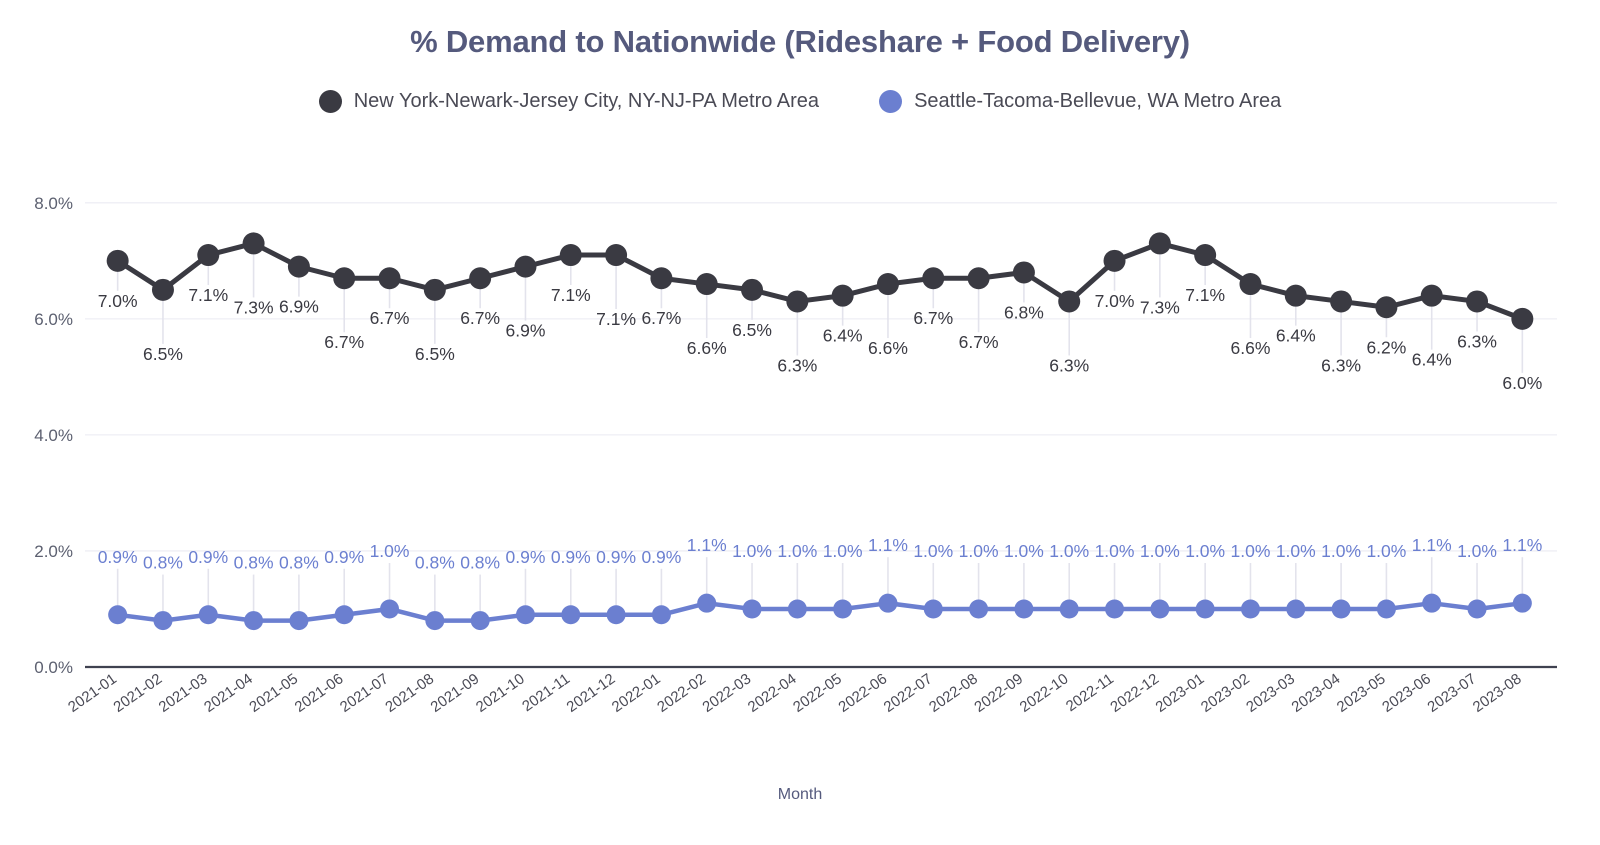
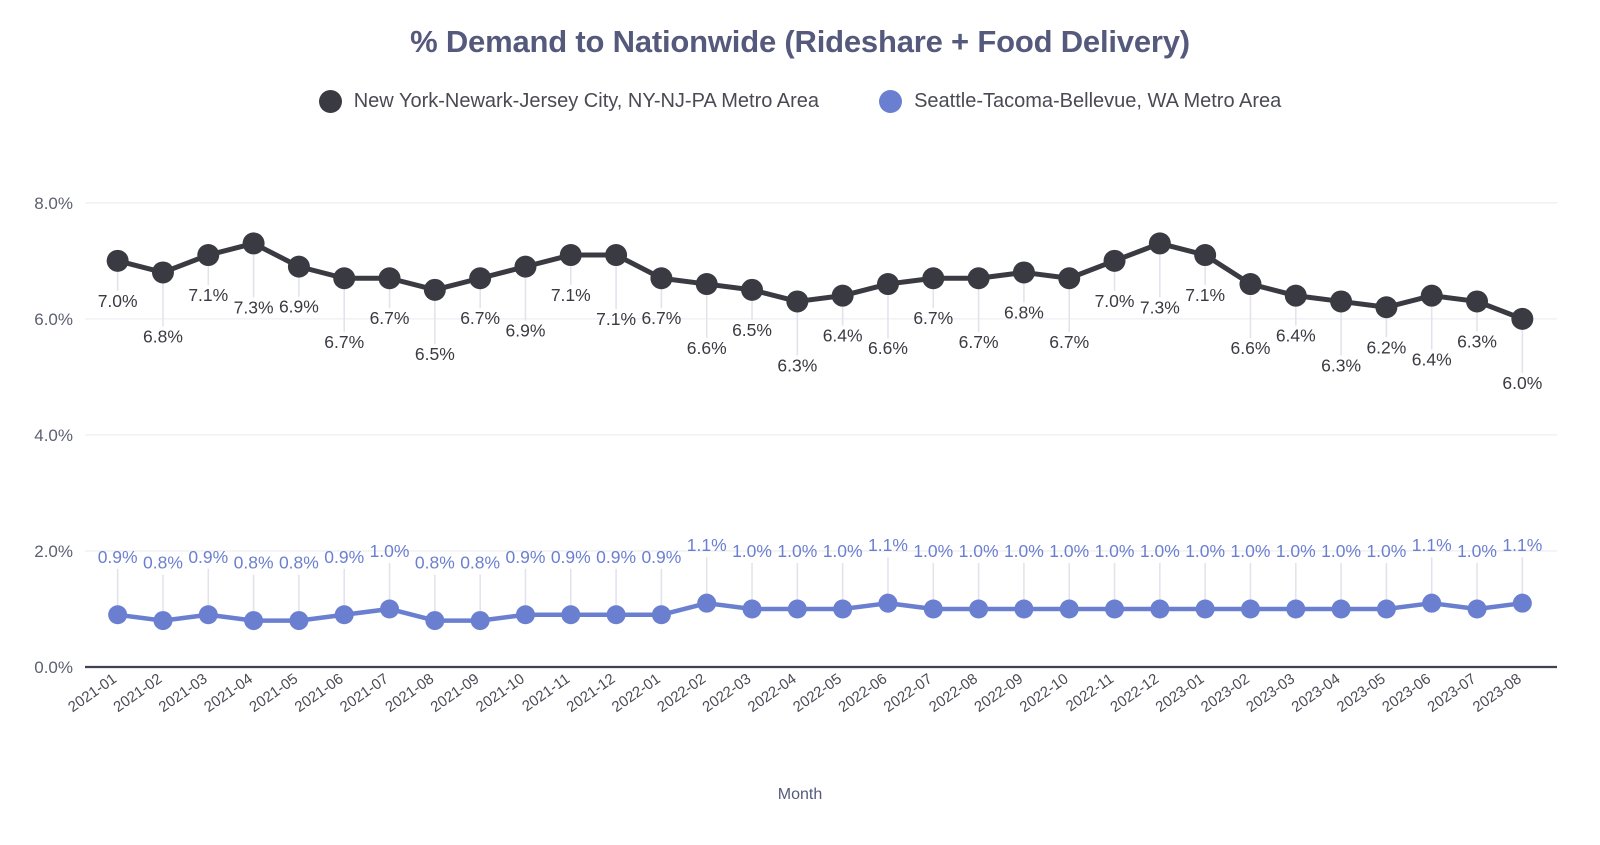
New York-Newark-Jersey City, NY-NJ-PA Metro Area/2021-02: 6.5% -> 6.8%
New York-Newark-Jersey City, NY-NJ-PA Metro Area/2022-10: 6.3% -> 6.7%
